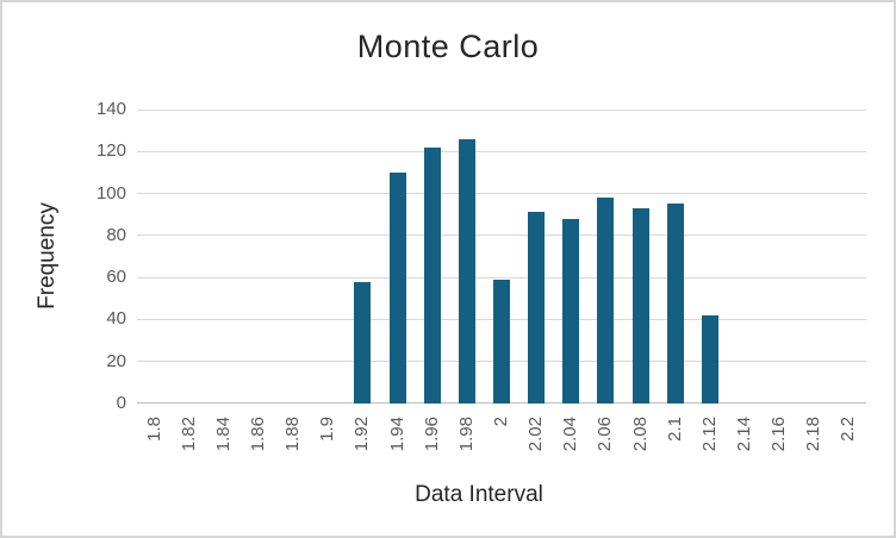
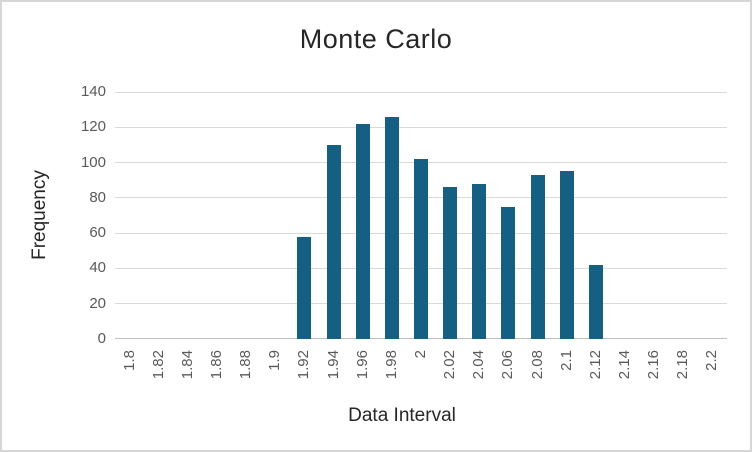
2: 59 -> 102
2.02: 91 -> 86
2.06: 98 -> 75
